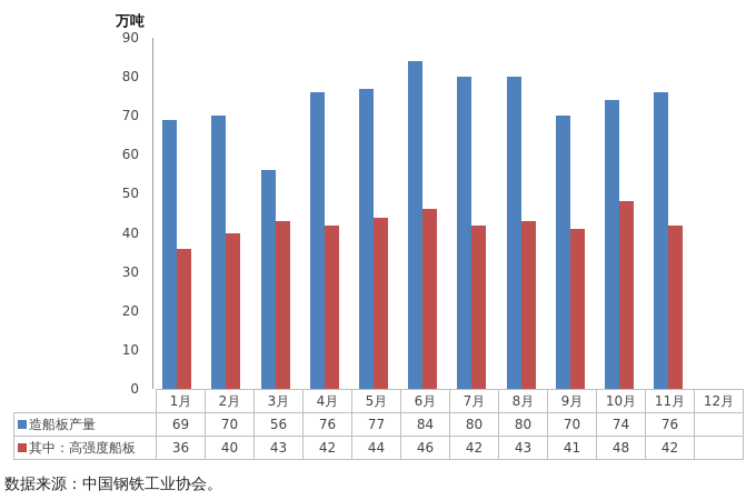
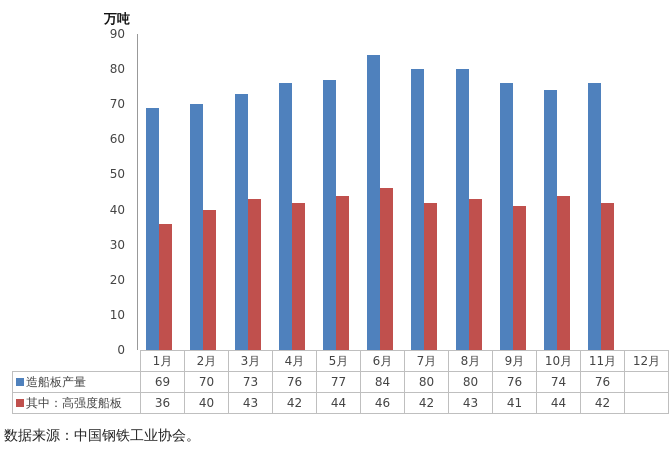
造船板产量/3月: 56 -> 73
造船板产量/9月: 70 -> 76
其中：高强度船板/10月: 48 -> 44
